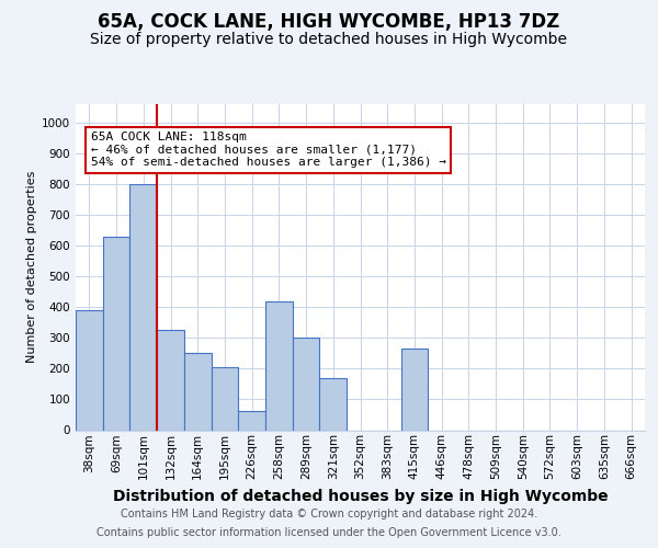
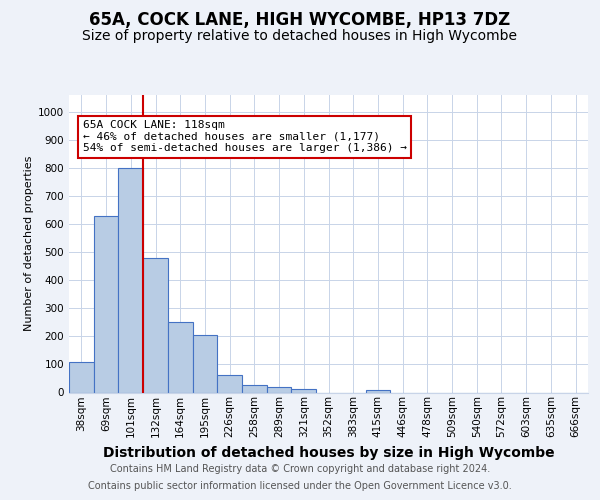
38sqm: 390 -> 110
132sqm: 325 -> 480
258sqm: 420 -> 27
289sqm: 300 -> 20
321sqm: 170 -> 12
415sqm: 265 -> 10
